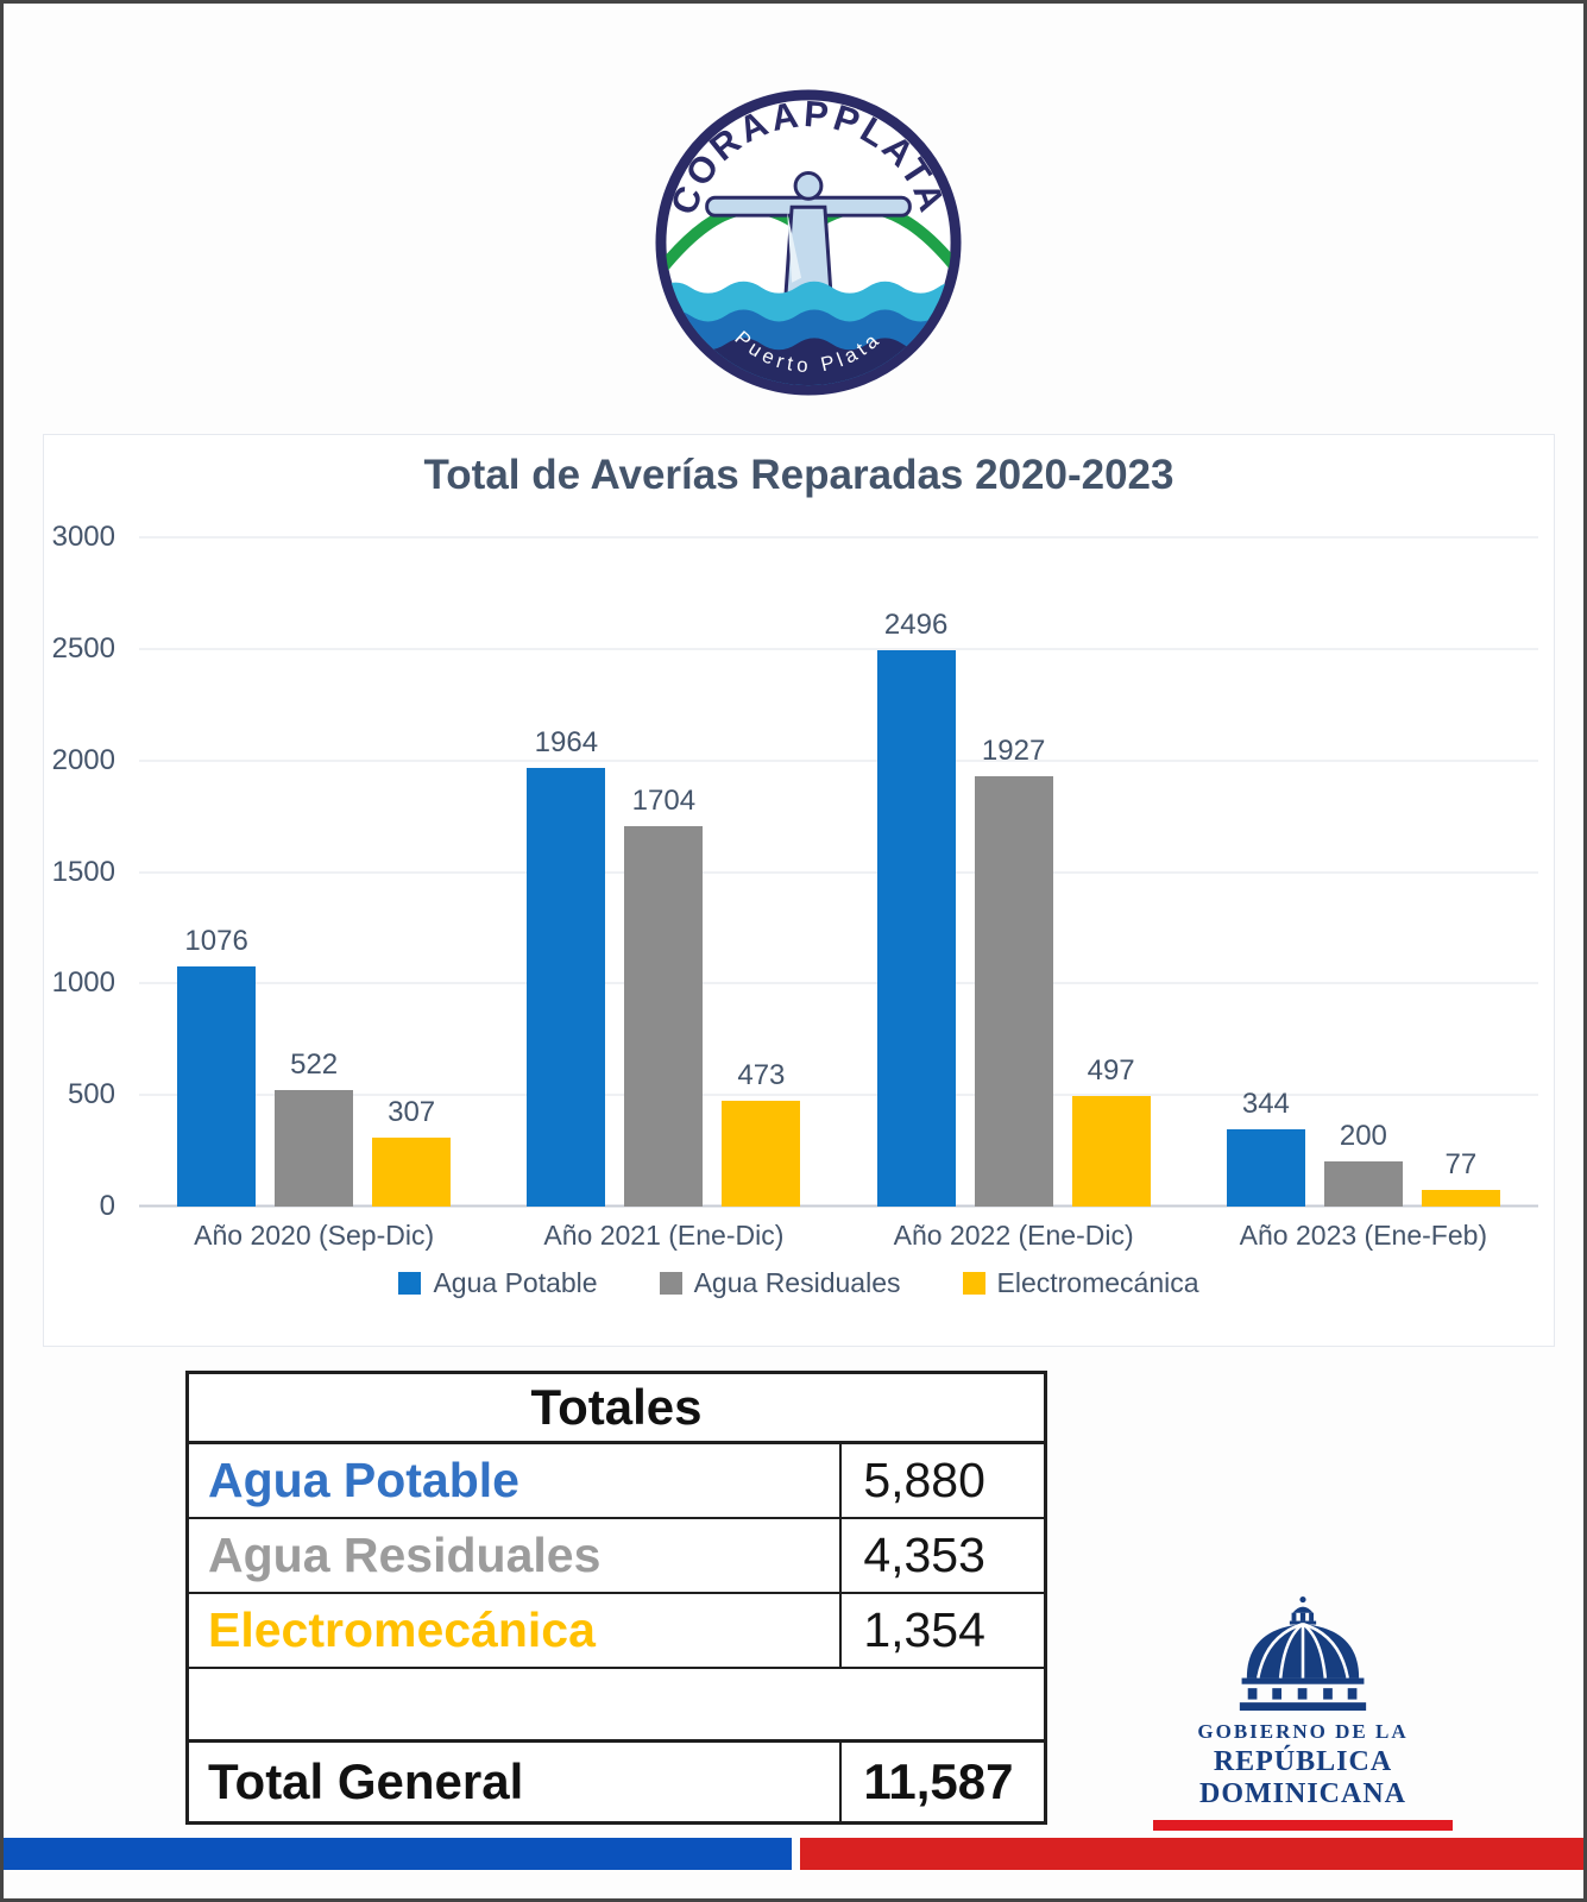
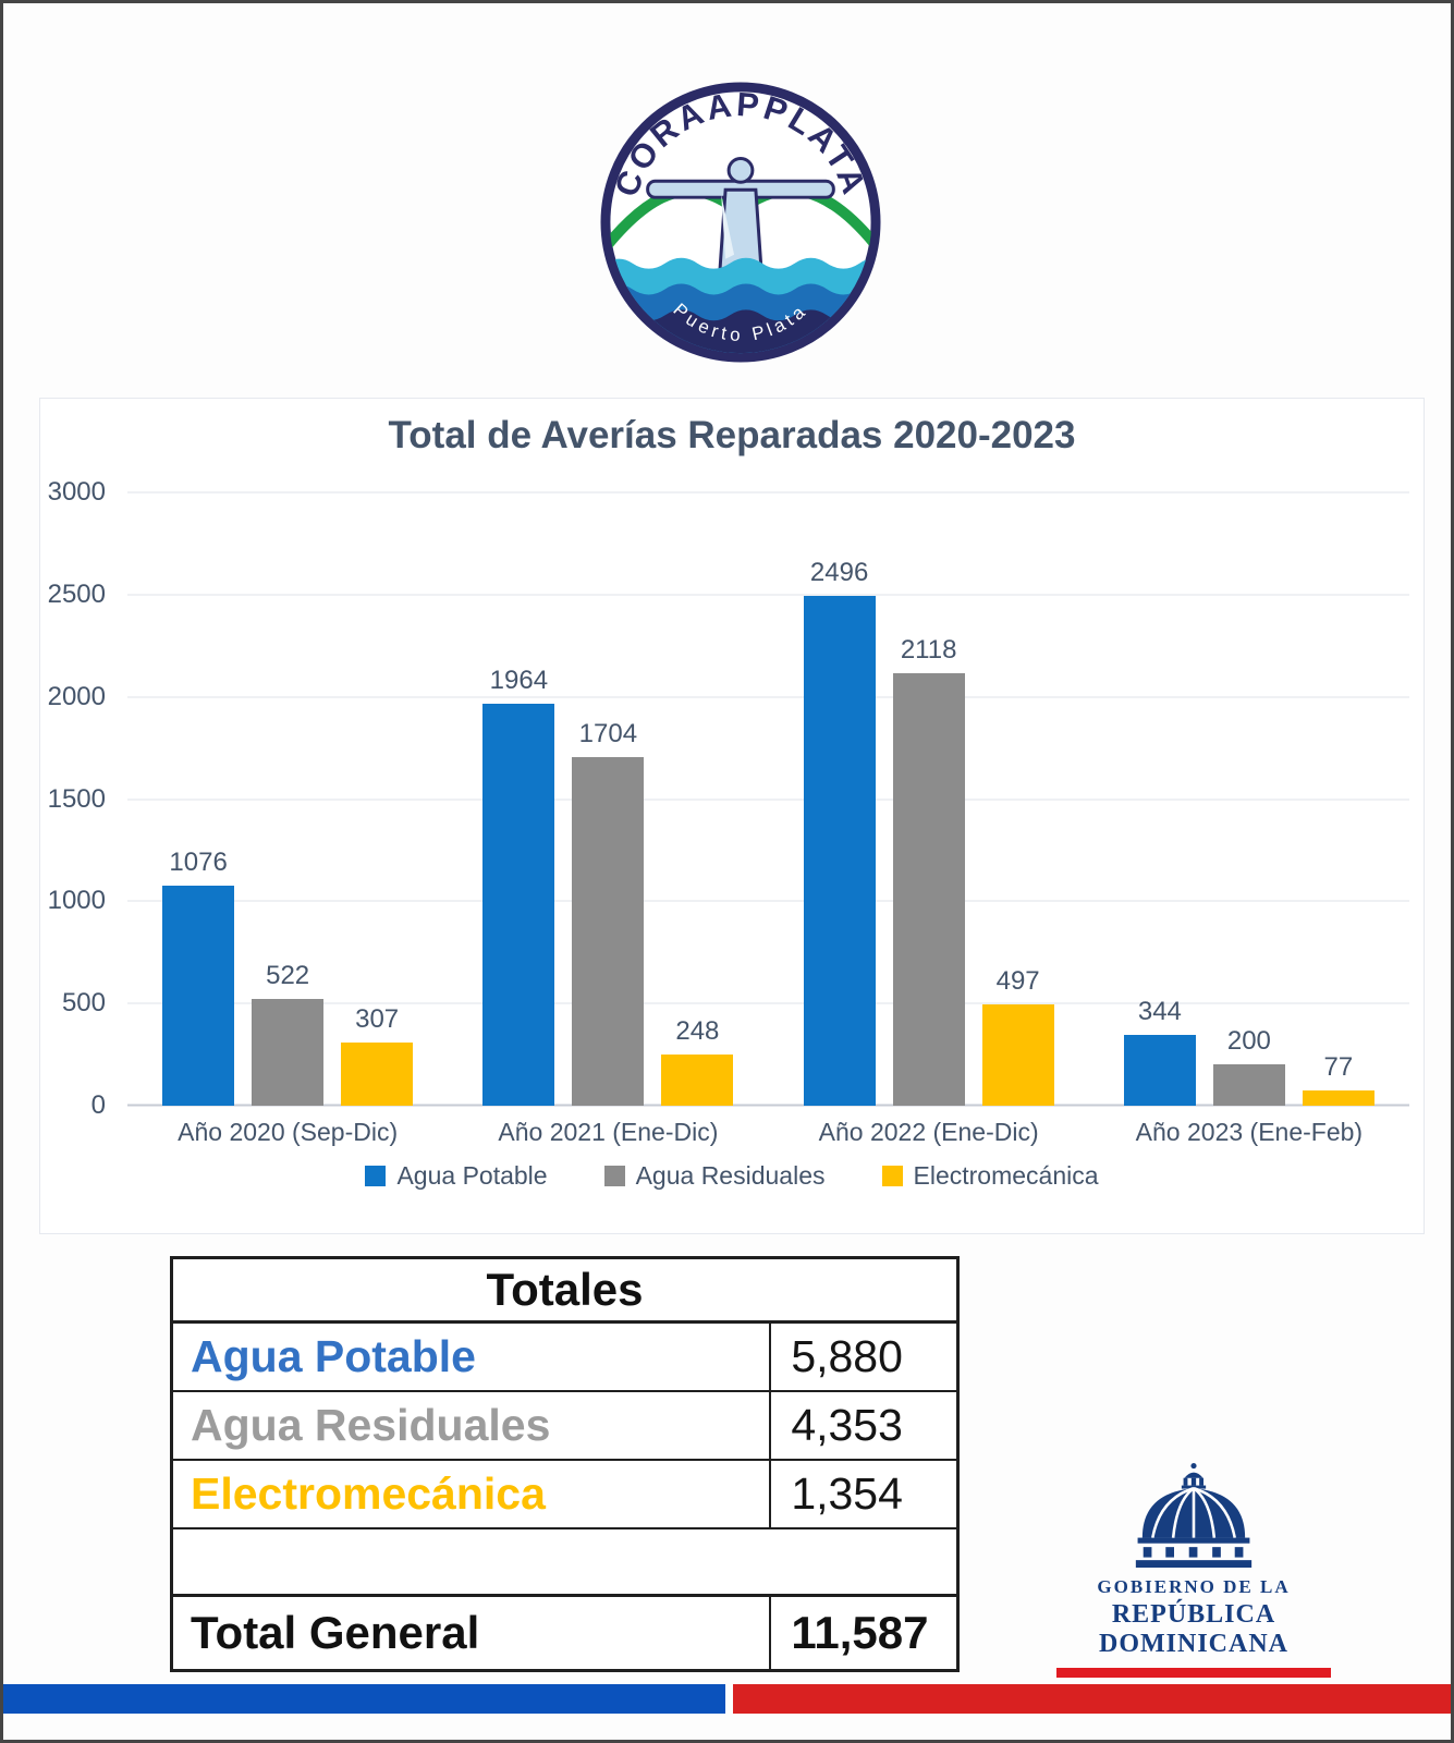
Electromecánica/Año 2021 (Ene-Dic): 473 -> 248
Agua Residuales/Año 2022 (Ene-Dic): 1927 -> 2118
